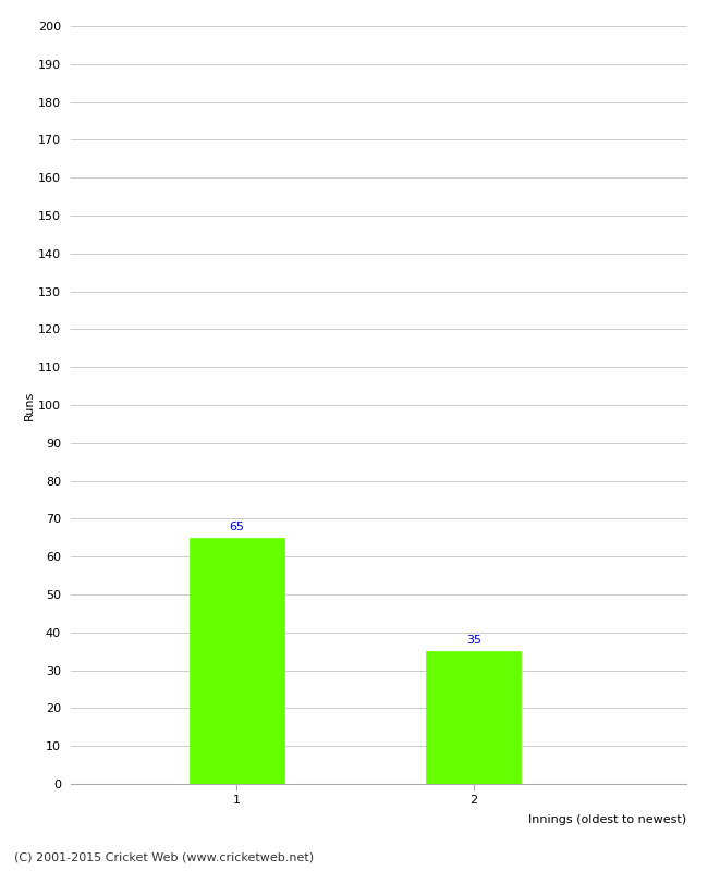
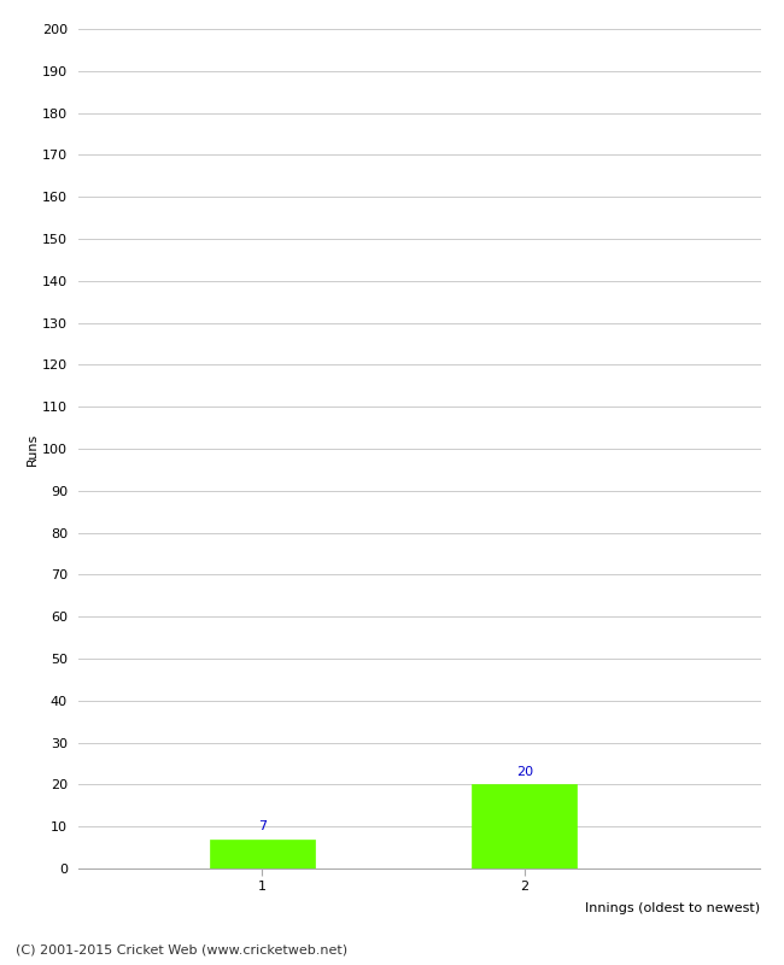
1: 65 -> 7
2: 35 -> 20
